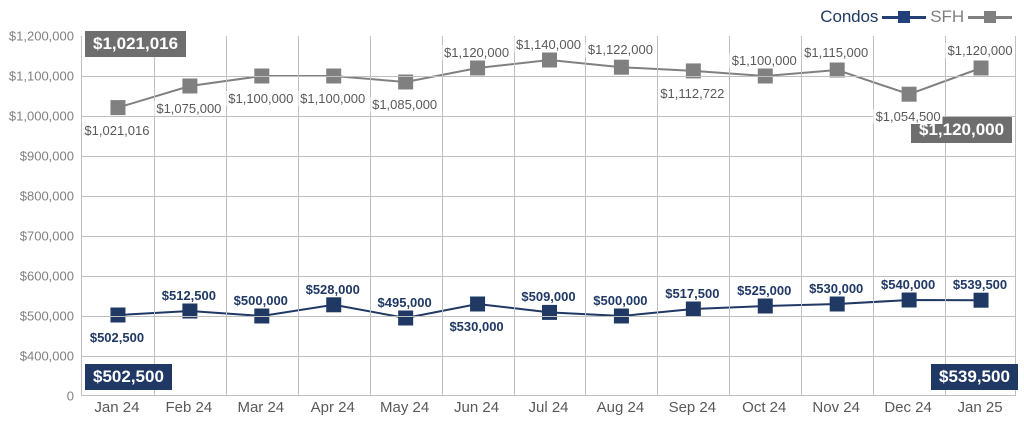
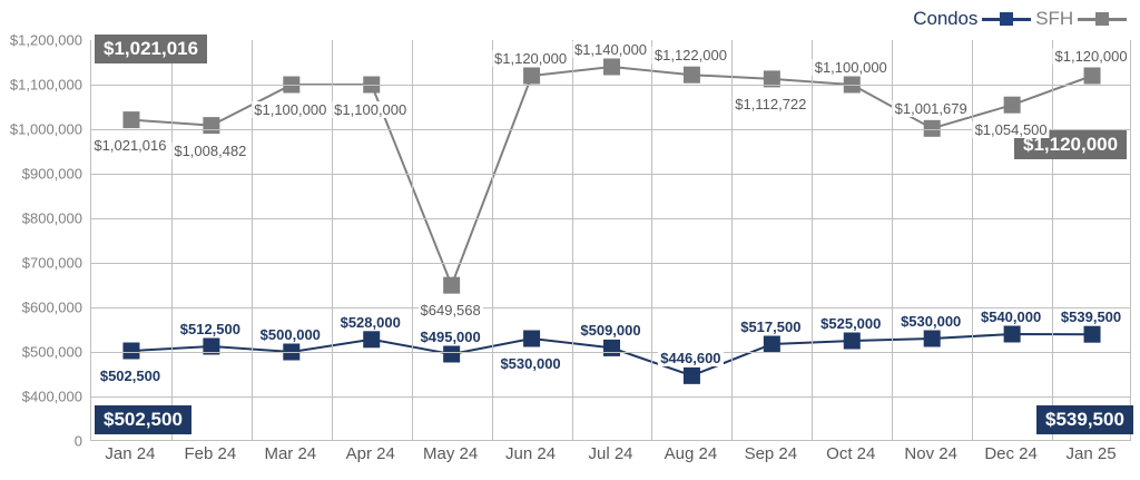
SFH/Feb 24: $1,075,000 -> $1,008,482
SFH/May 24: $1,085,000 -> $649,568
Condos/Aug 24: $500,000 -> $446,600
SFH/Nov 24: $1,115,000 -> $1,001,679
